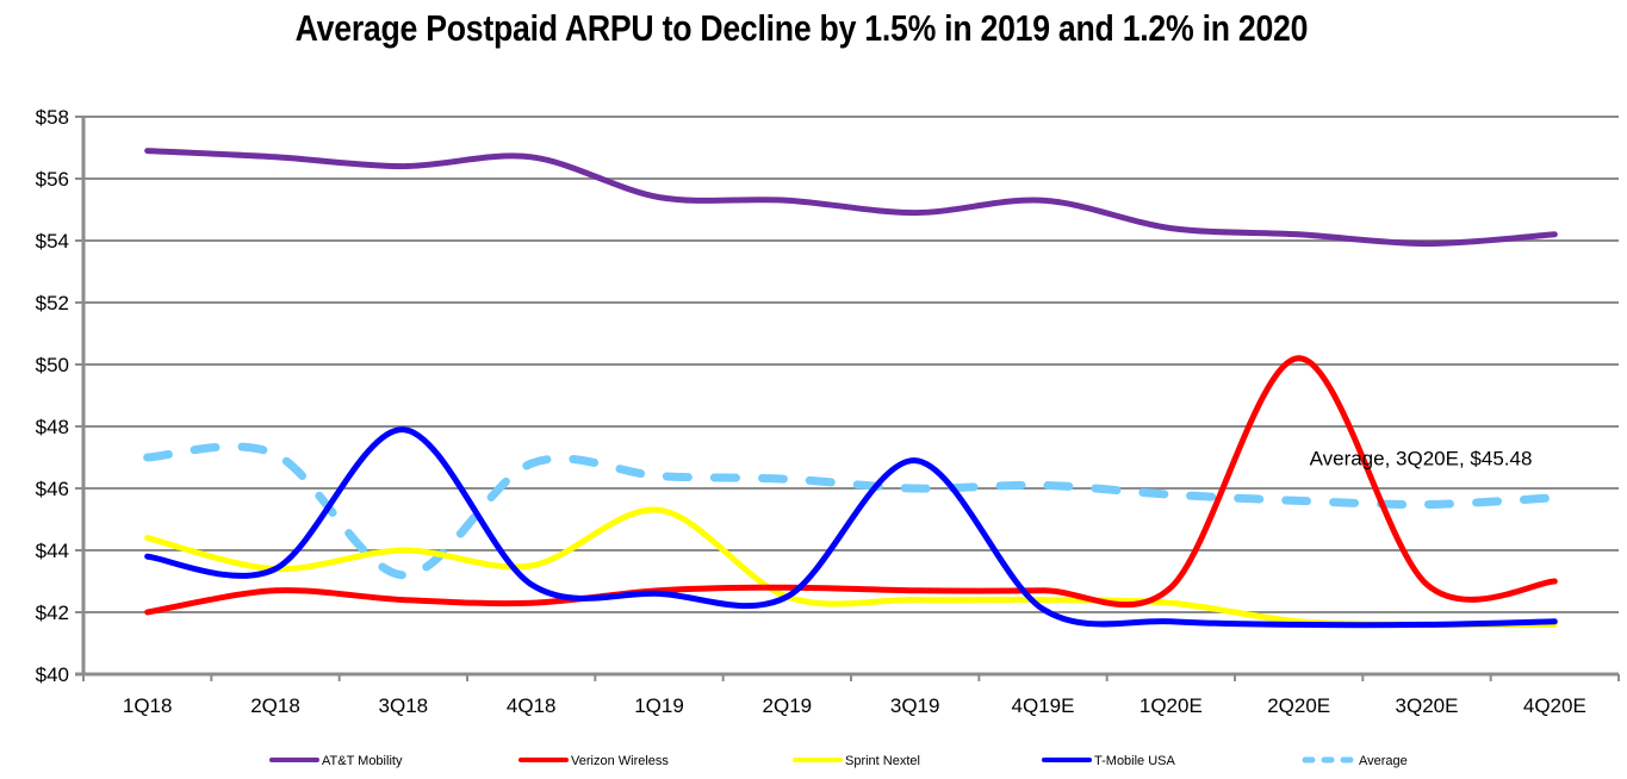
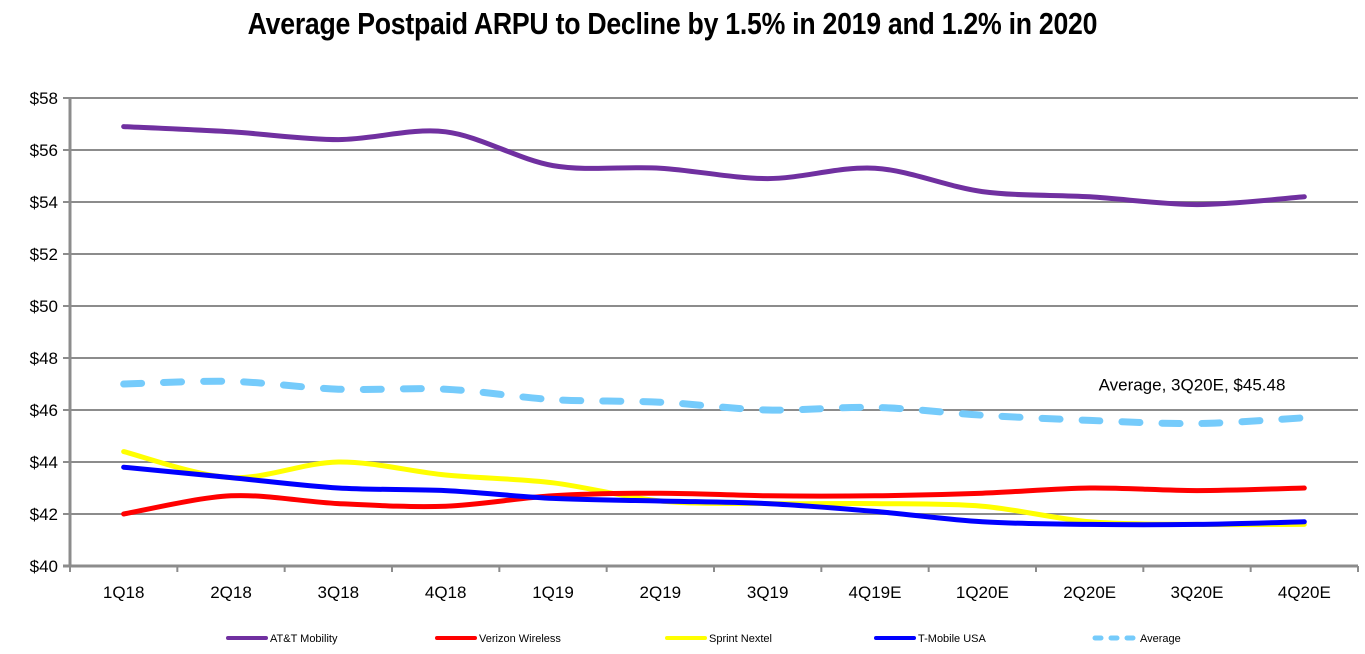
T-Mobile USA/3Q18: $47.9 -> $43.0
Average/3Q18: $43.2 -> $46.8
Sprint Nextel/1Q19: $45.3 -> $43.2
T-Mobile USA/3Q19: $46.9 -> $42.4
Verizon Wireless/2Q20E: $50.2 -> $43.0
